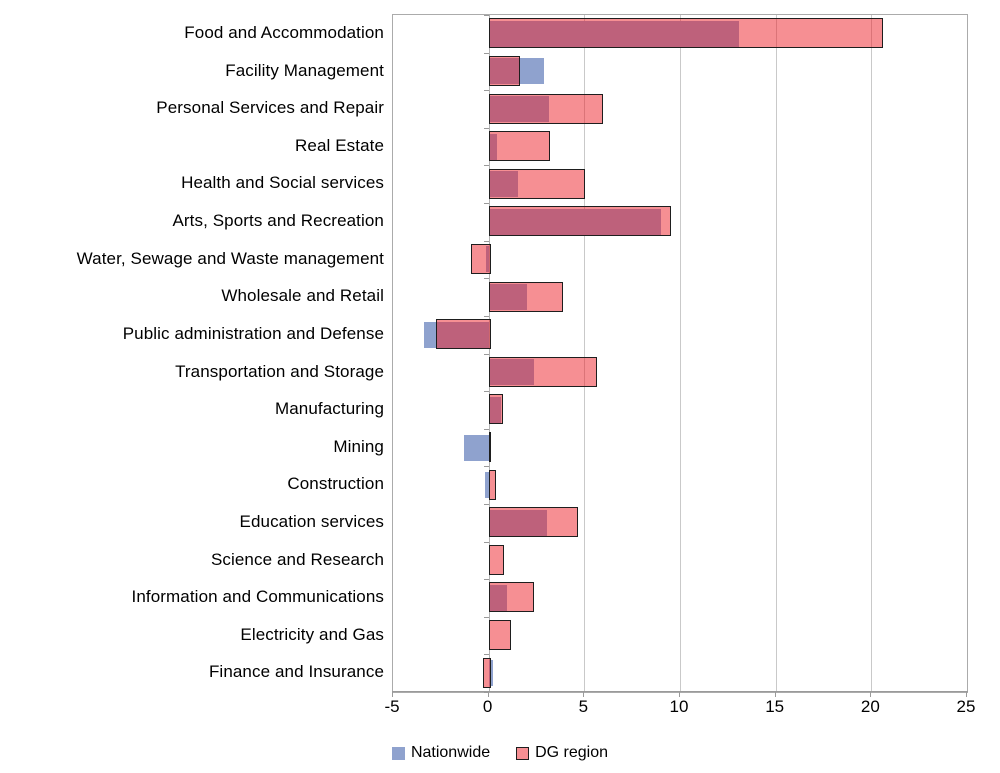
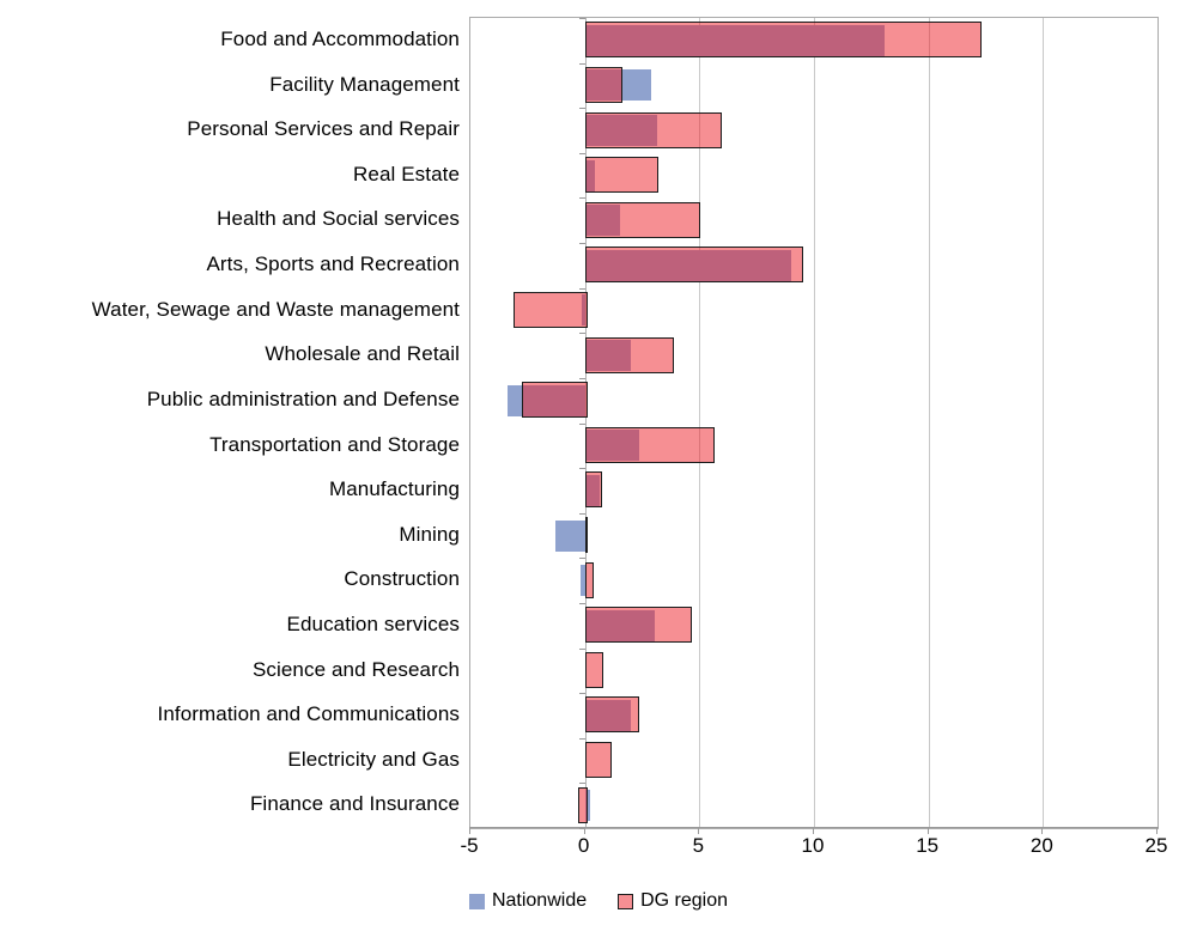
DG region/Food and Accommodation: 20.5 -> 17.2
DG region/Water, Sewage and Waste management: -0.9 -> -3.1
Nationwide/Information and Communications: 0.9 -> 2.0
